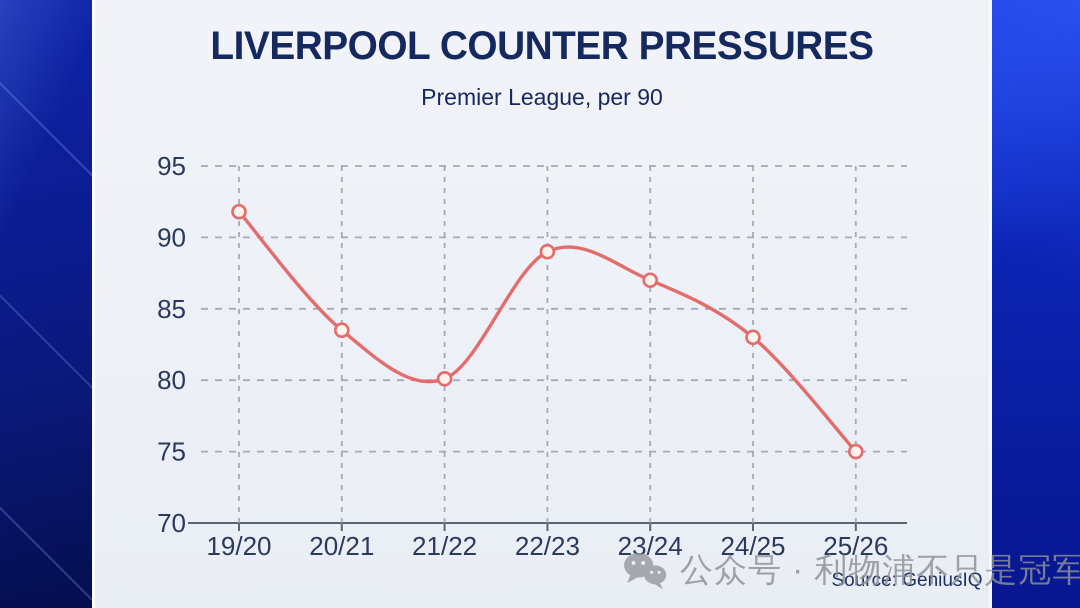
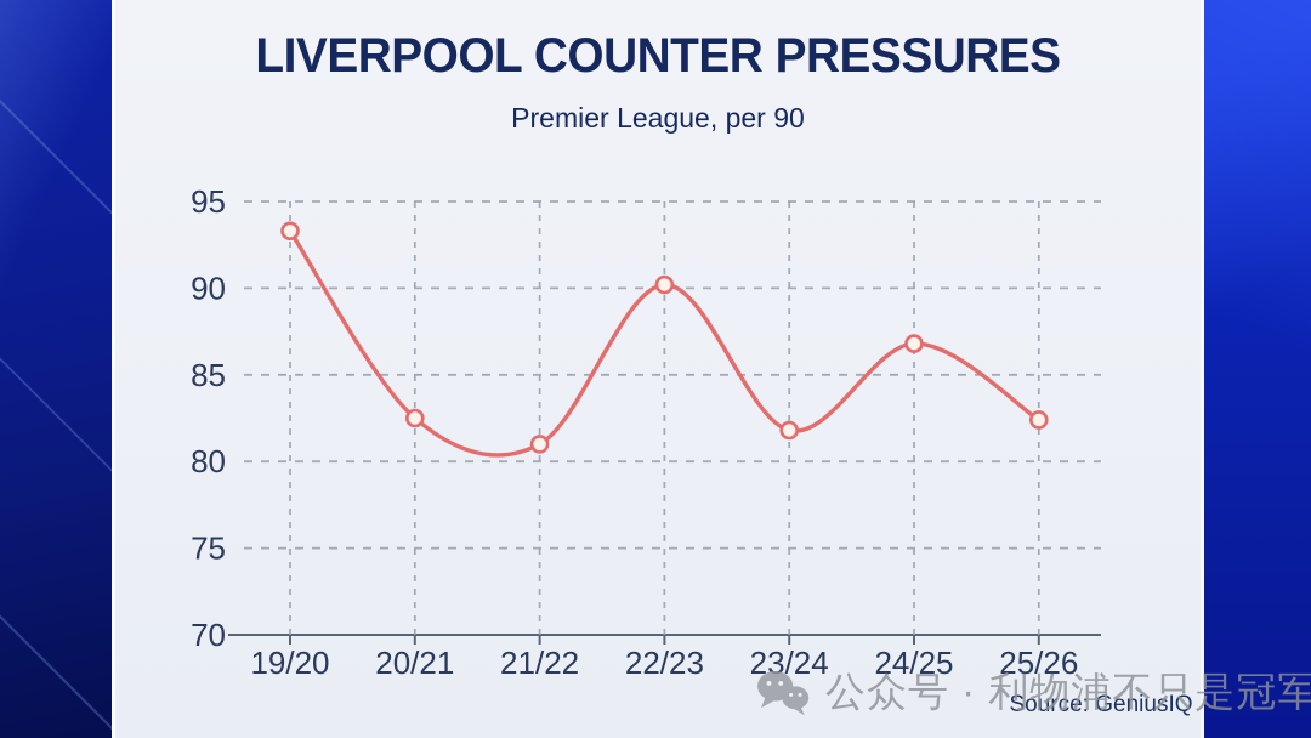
19/20: 91.8 -> 93.3
20/21: 83.5 -> 82.5
21/22: 80.1 -> 81.0
22/23: 89.0 -> 90.2
23/24: 87.0 -> 81.8
24/25: 83.0 -> 86.8
25/26: 75.0 -> 82.4
